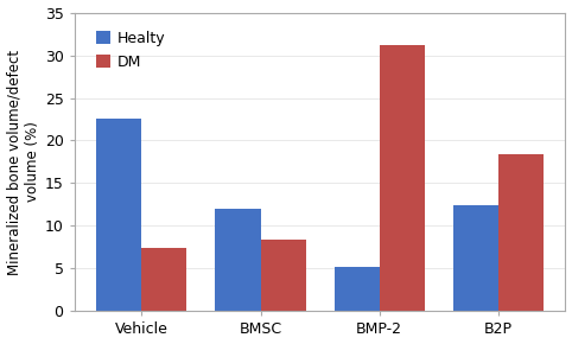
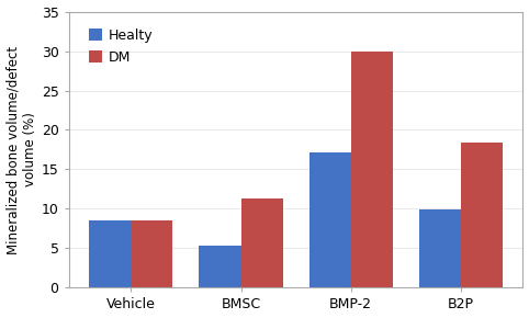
Healty/Vehicle: 22.6 -> 8.6
DM/Vehicle: 7.4 -> 8.6
Healty/BMSC: 12.0 -> 5.4
DM/BMSC: 8.4 -> 11.3
Healty/BMP-2: 5.2 -> 17.2
DM/BMP-2: 31.2 -> 29.9
Healty/B2P: 12.4 -> 9.9
